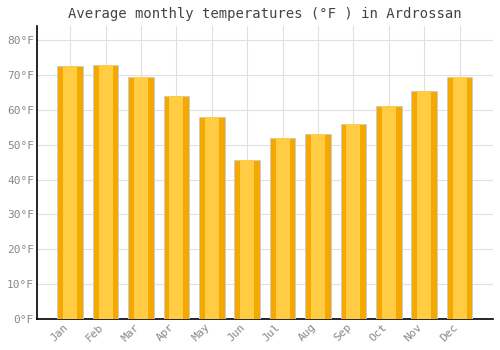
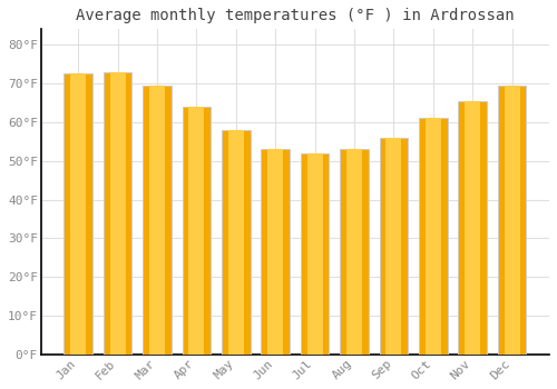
Jun: 45.5°F -> 53.0°F
